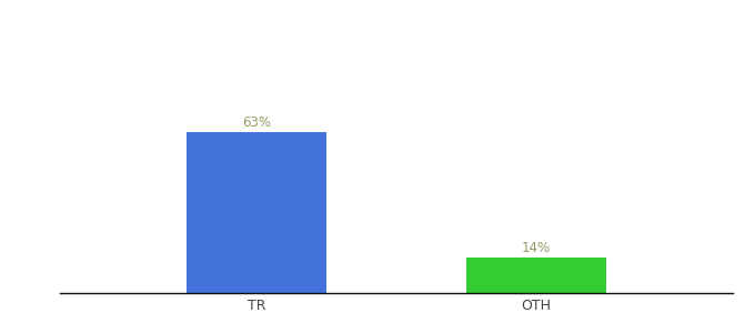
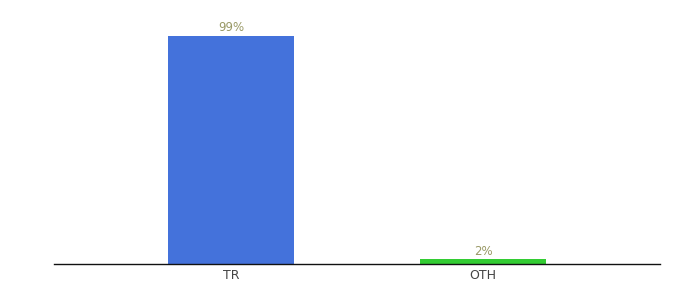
TR: 63% -> 99%
OTH: 14% -> 2%
